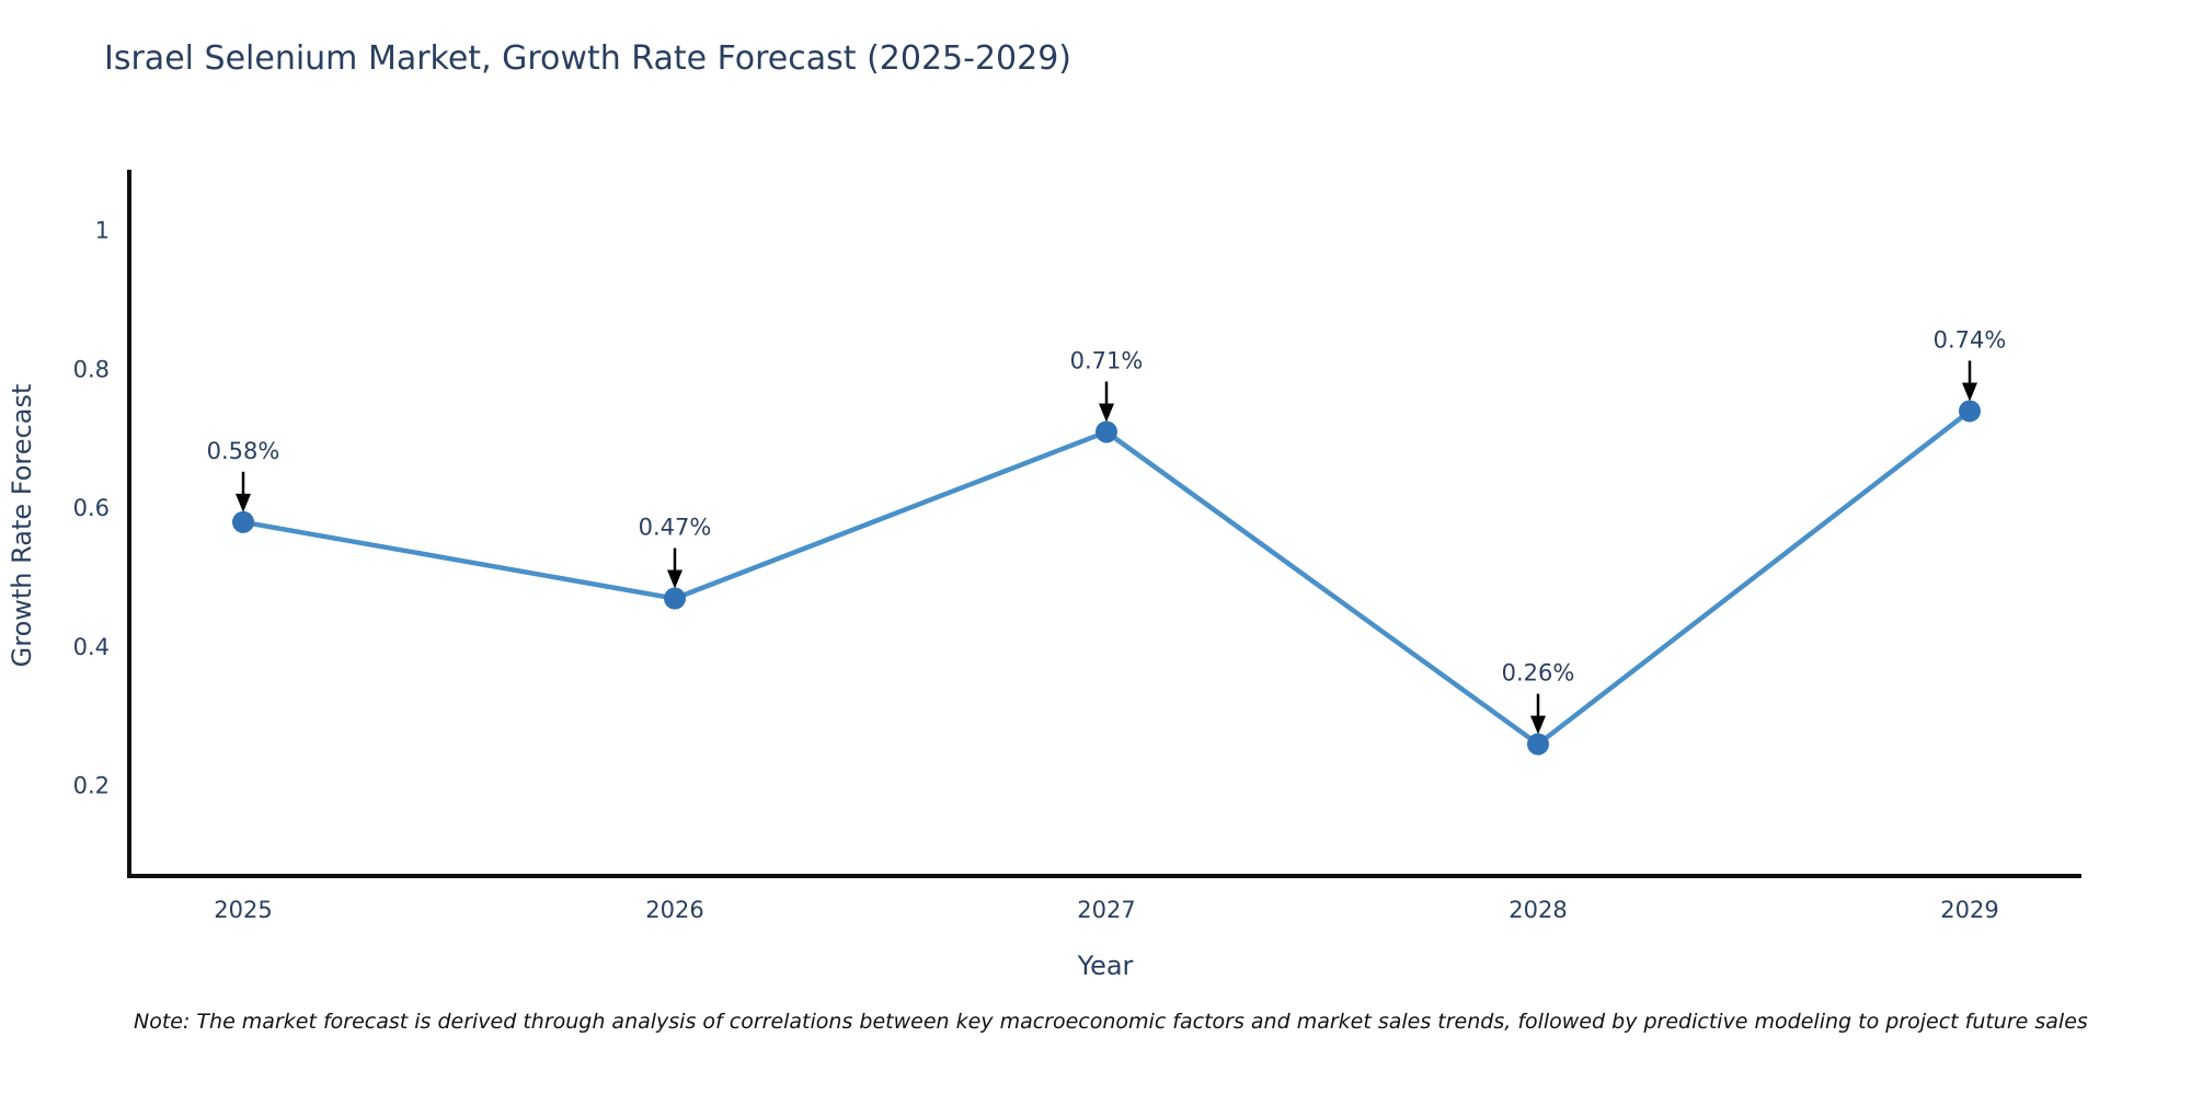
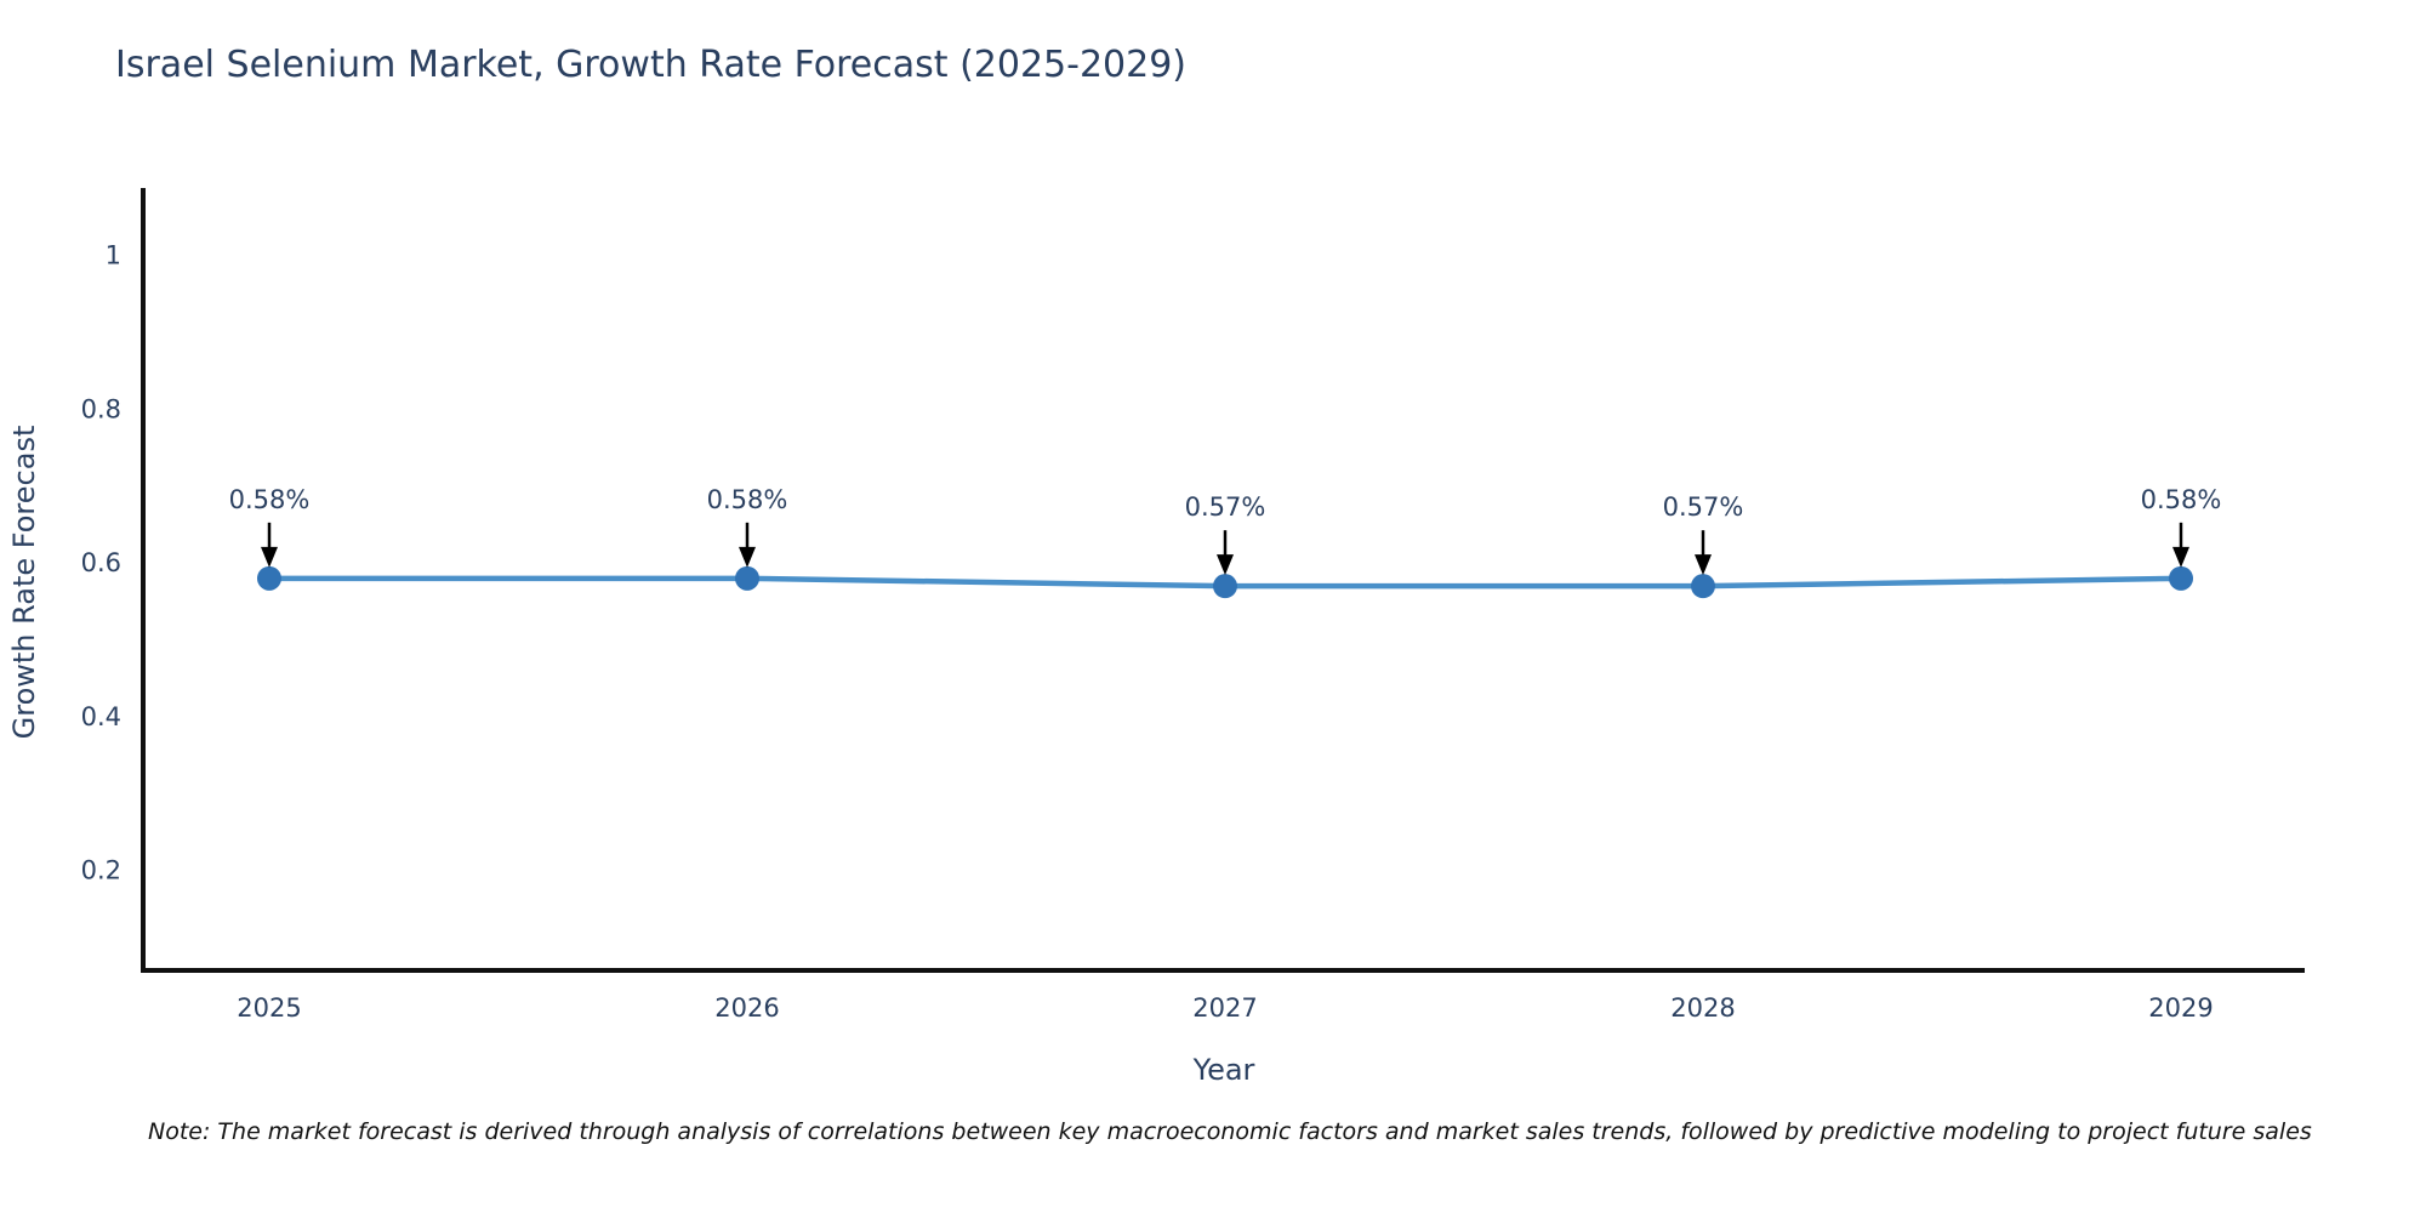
2026: 0.47% -> 0.58%
2027: 0.71% -> 0.57%
2028: 0.26% -> 0.57%
2029: 0.74% -> 0.58%
